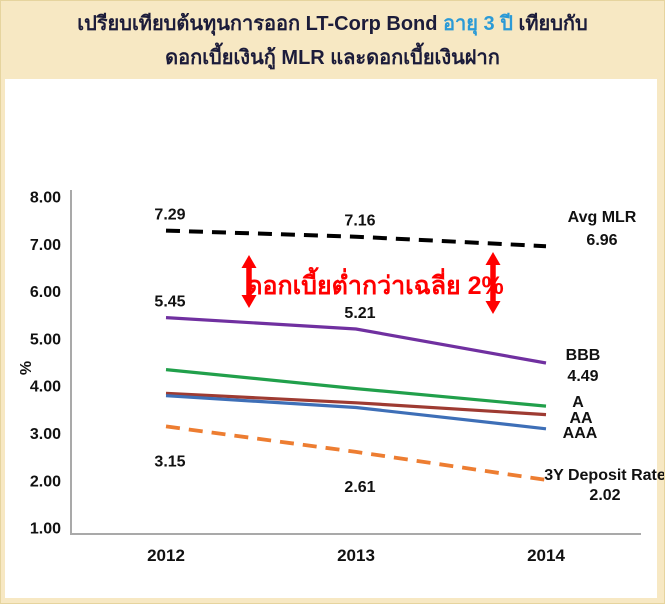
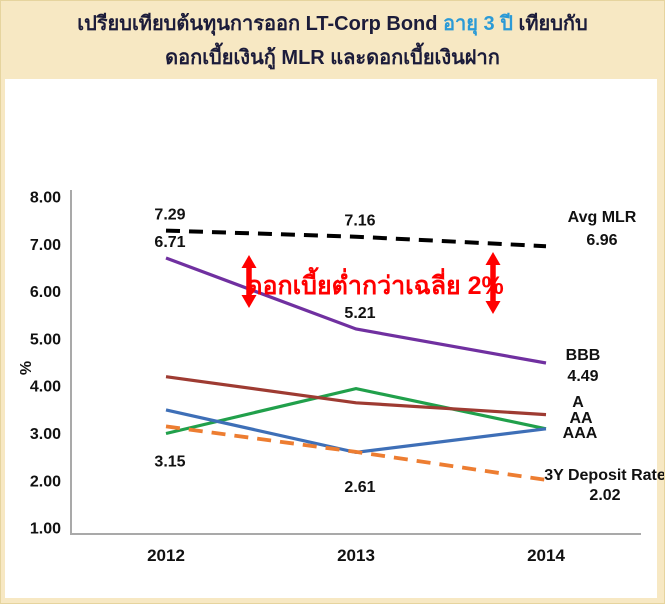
BBB/2012: 5.45 -> 6.71
A/2012: 4.3 -> 3.0
AA/2012: 3.9 -> 4.2
AAA/2012: 3.8 -> 3.5
AAA/2013: 3.5 -> 2.6
A/2014: 3.6 -> 3.1
